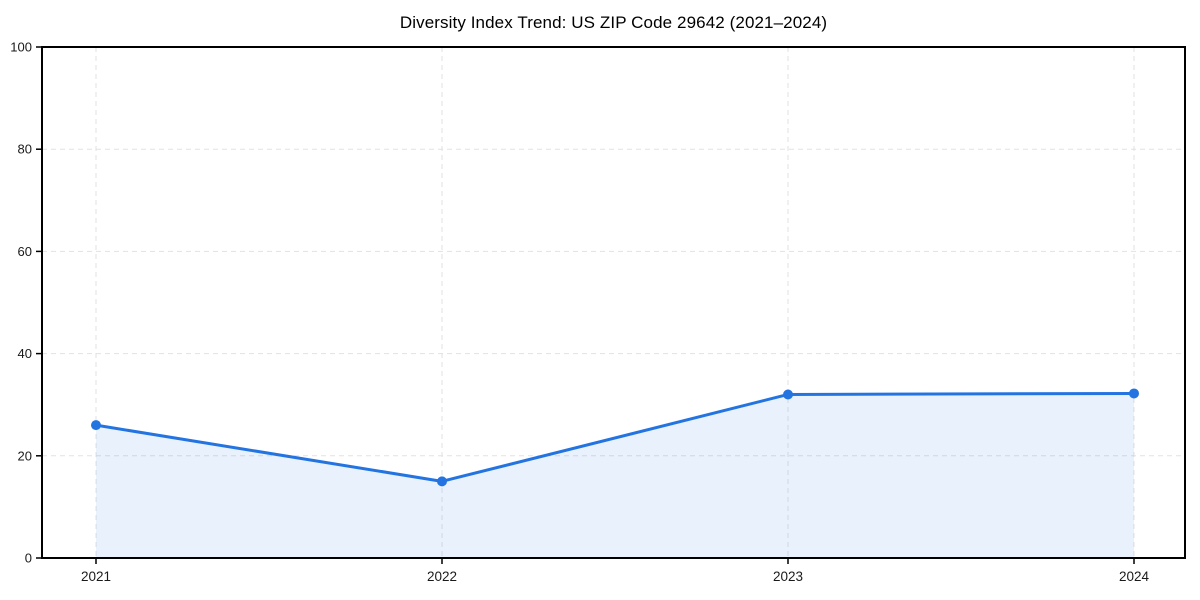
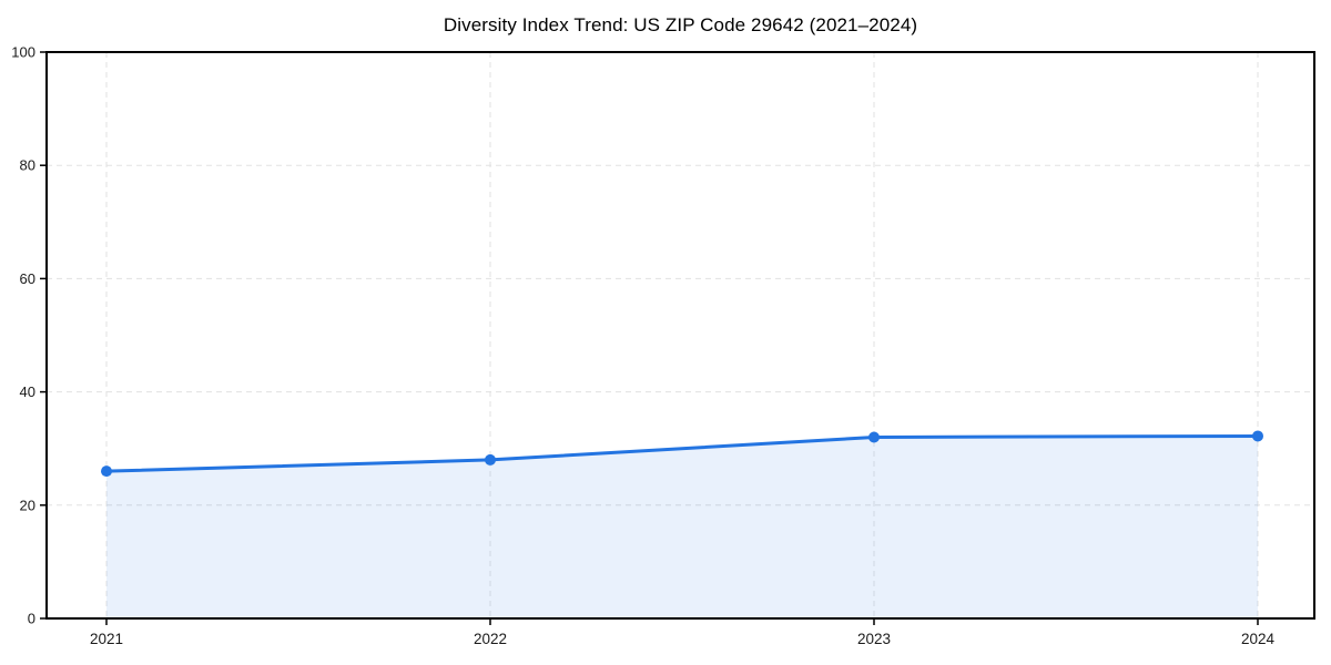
2022: 15 -> 28
